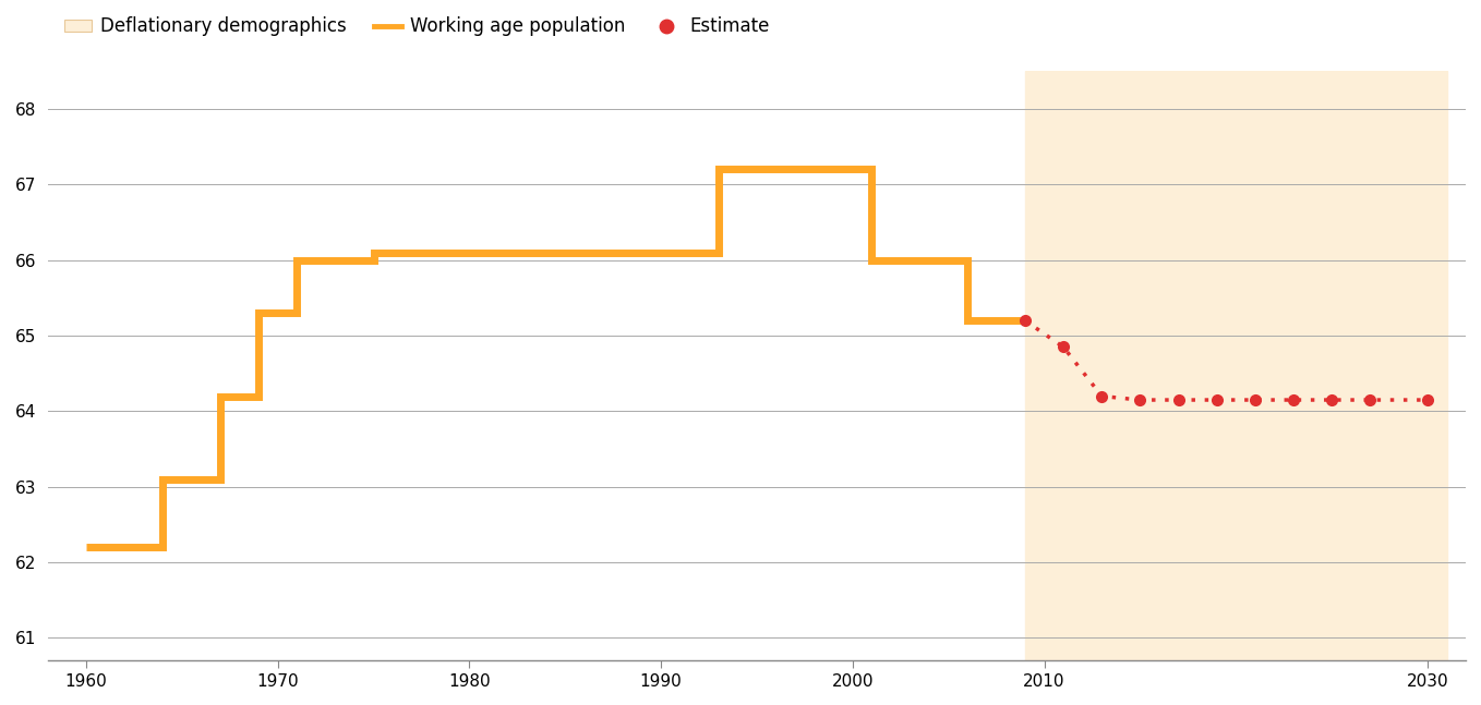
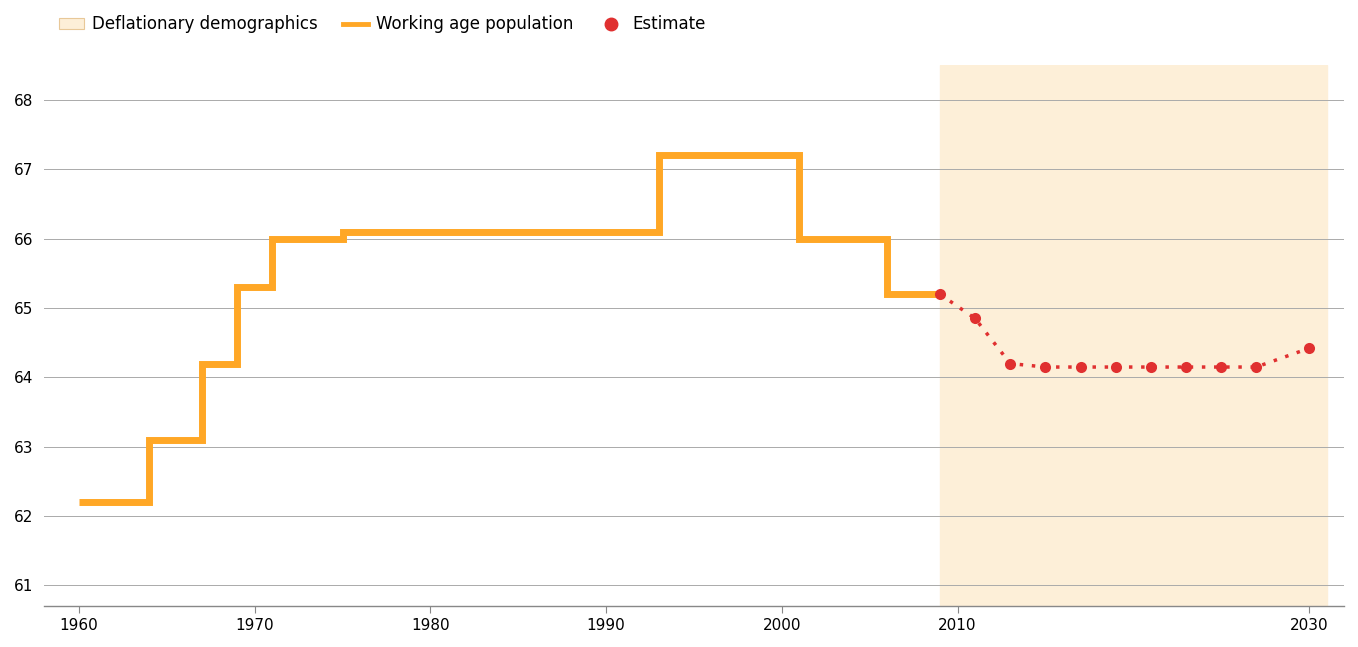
Estimate/2030: 64.15 -> 64.42
